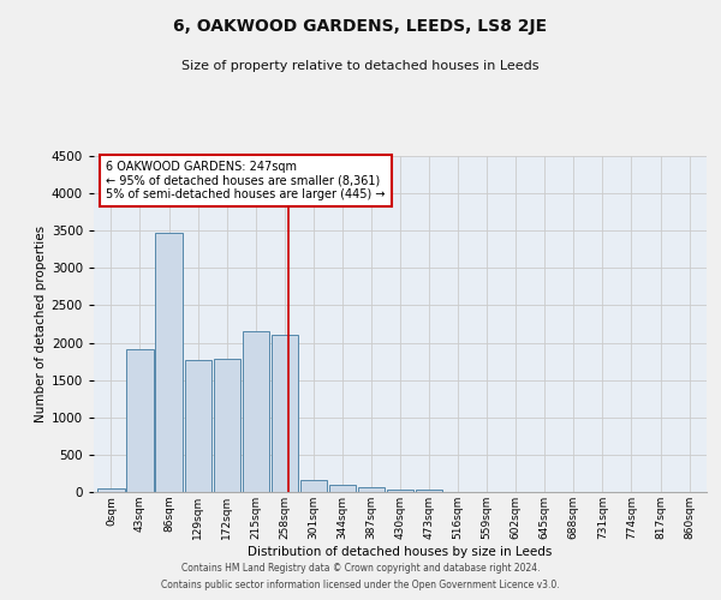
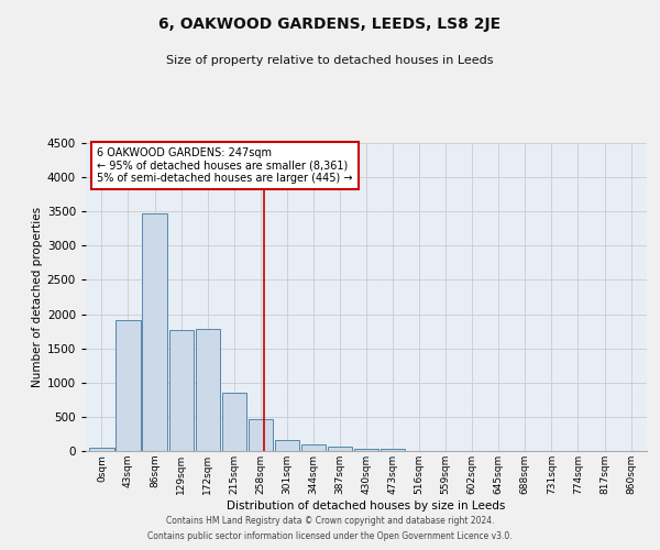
215sqm: 2160 -> 860
258sqm: 2100 -> 460
